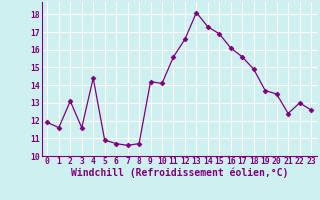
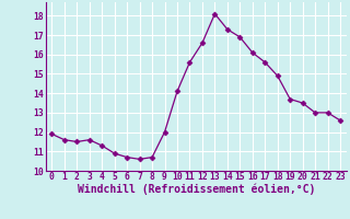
2: 13.1 -> 11.5
4: 14.4 -> 11.3
9: 14.2 -> 12.0
21: 12.4 -> 13.0
